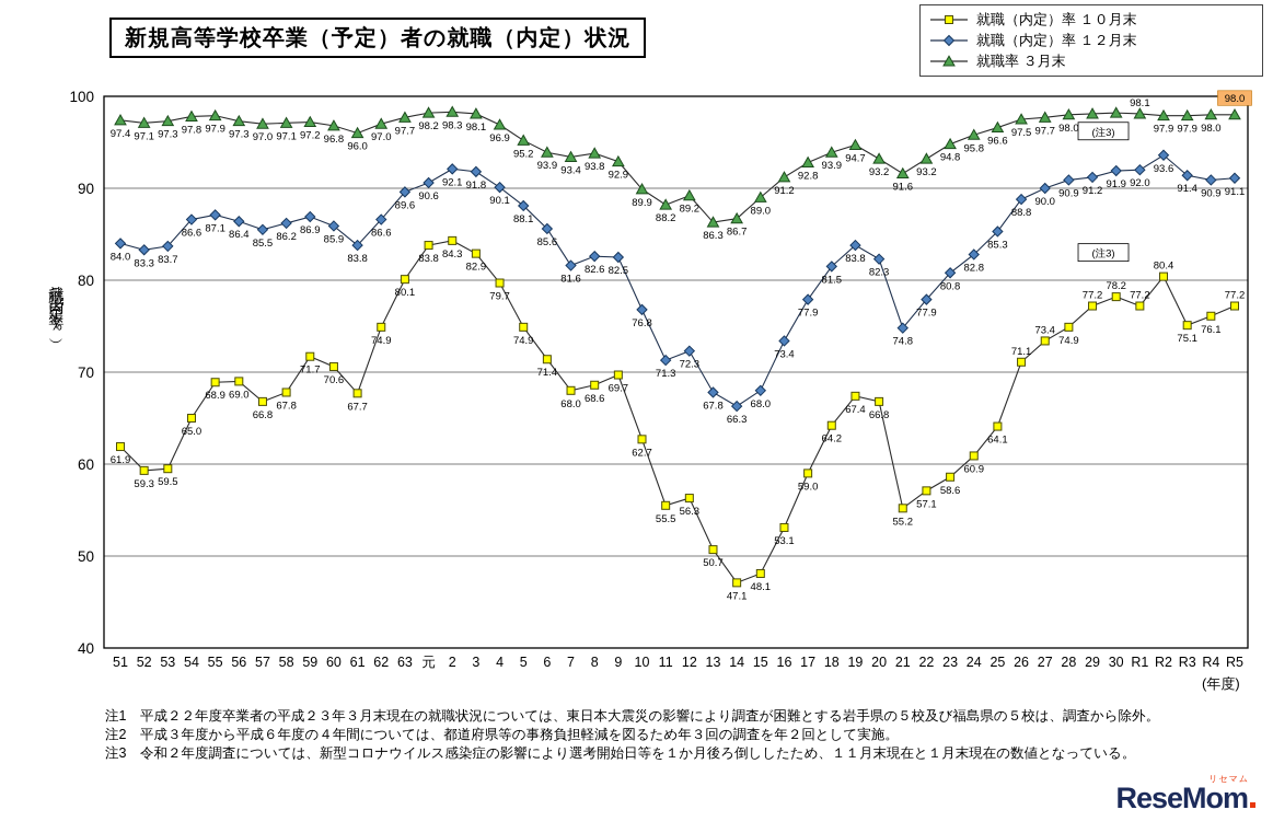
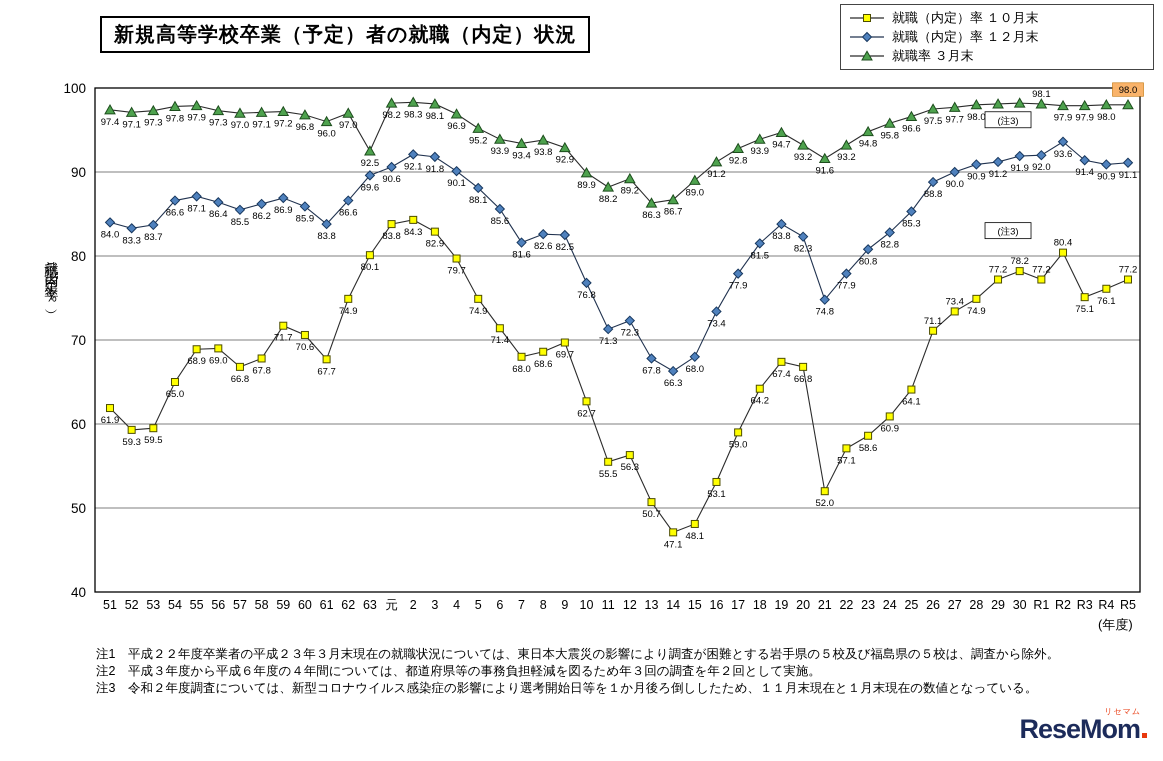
就職率 ３月末/63: 97.7 -> 92.5
就職（内定）率 １０月末/21: 55.2 -> 52.0
